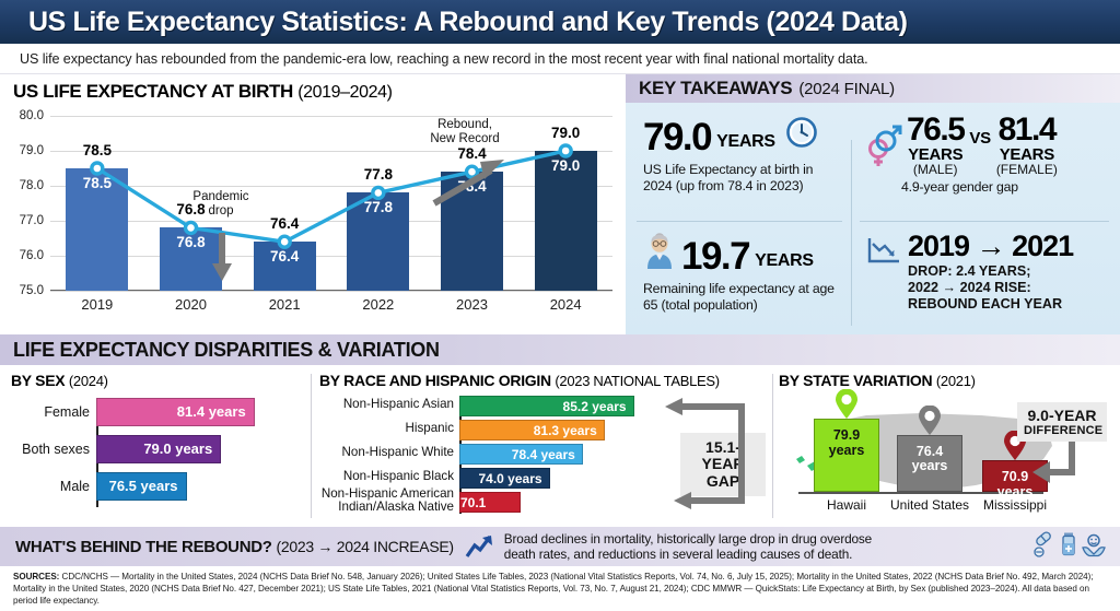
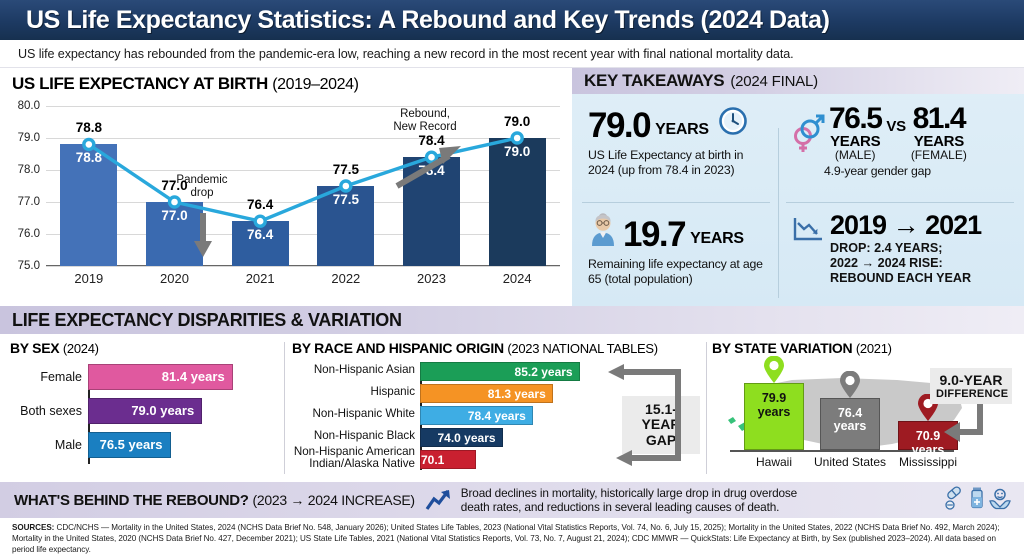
2019: 78.5 -> 78.8
2020: 76.8 -> 77.0
2022: 77.8 -> 77.5
